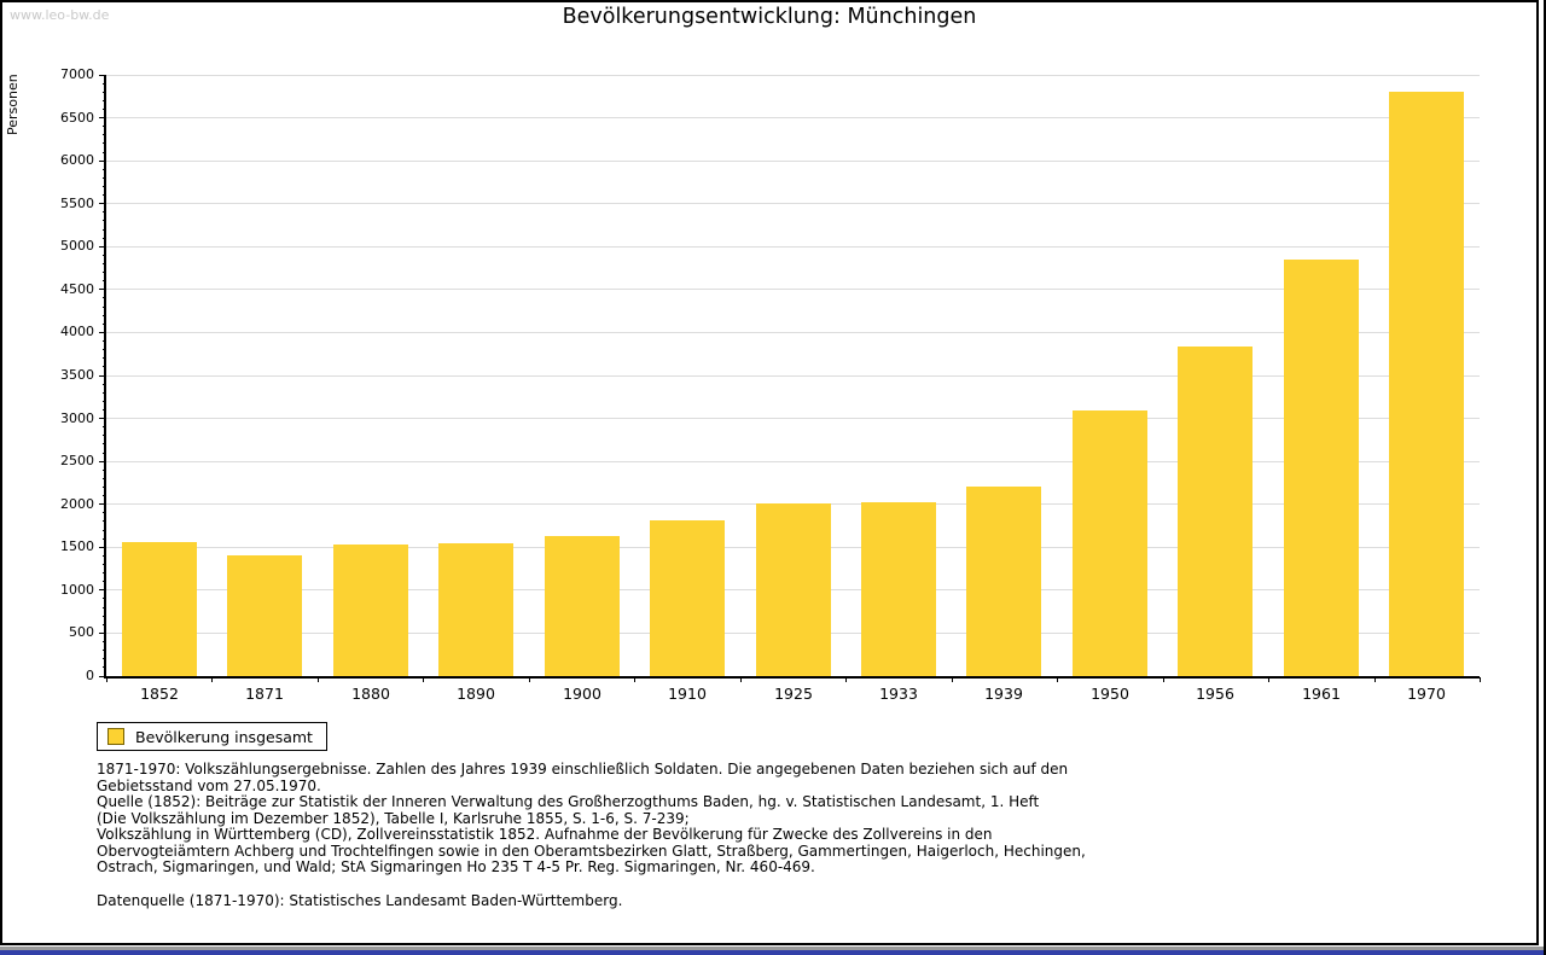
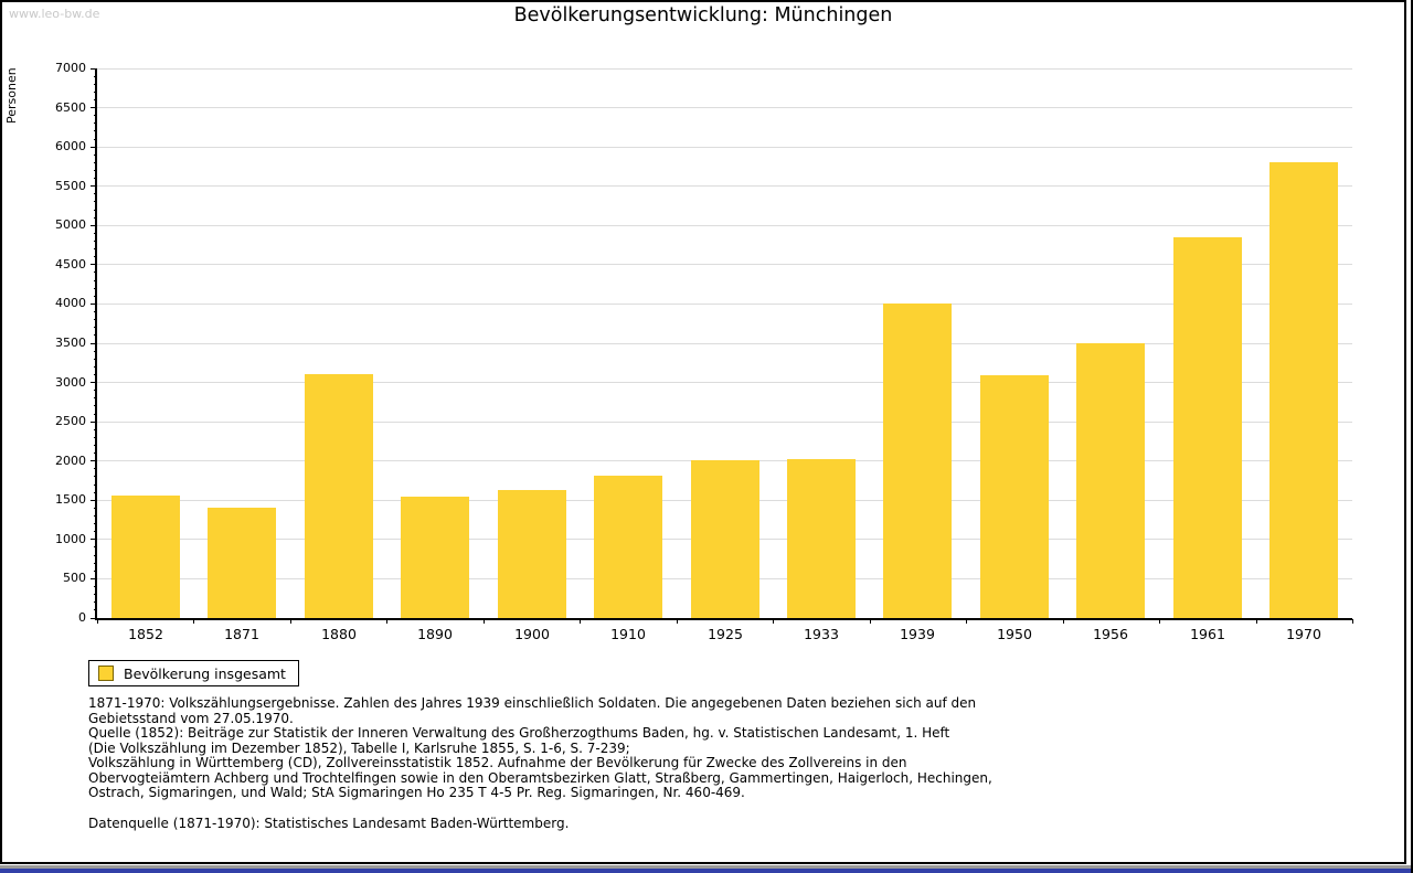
1880: 1500 -> 3100
1939: 2200 -> 4000
1956: 3800 -> 3500
1970: 6800 -> 5800
